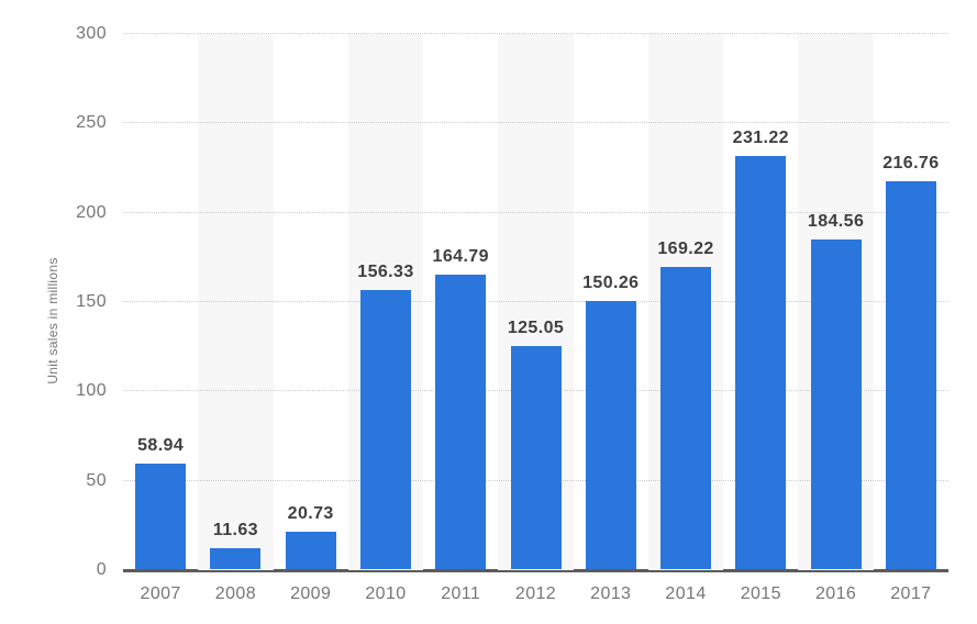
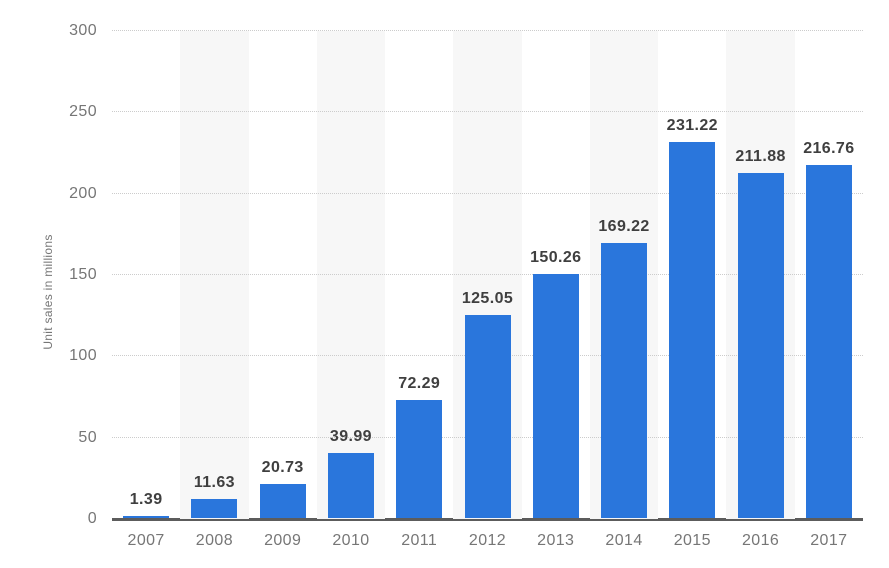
2007: 58.94 -> 1.39
2010: 156.33 -> 39.99
2011: 164.79 -> 72.29
2016: 184.56 -> 211.88
